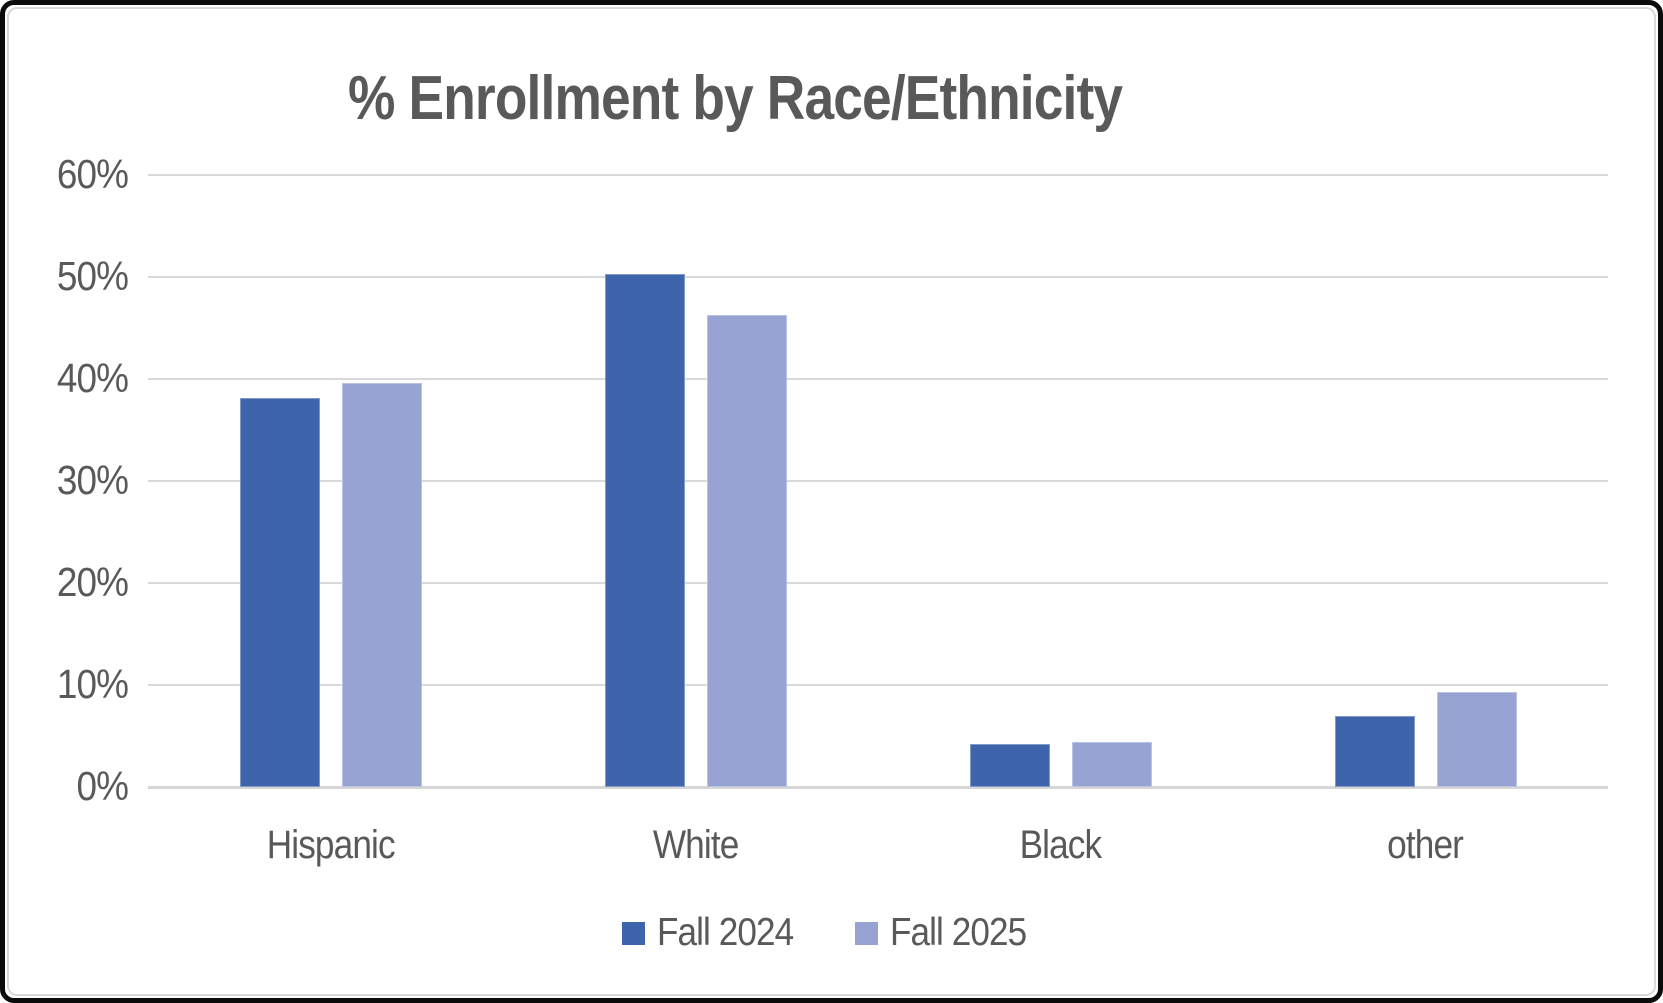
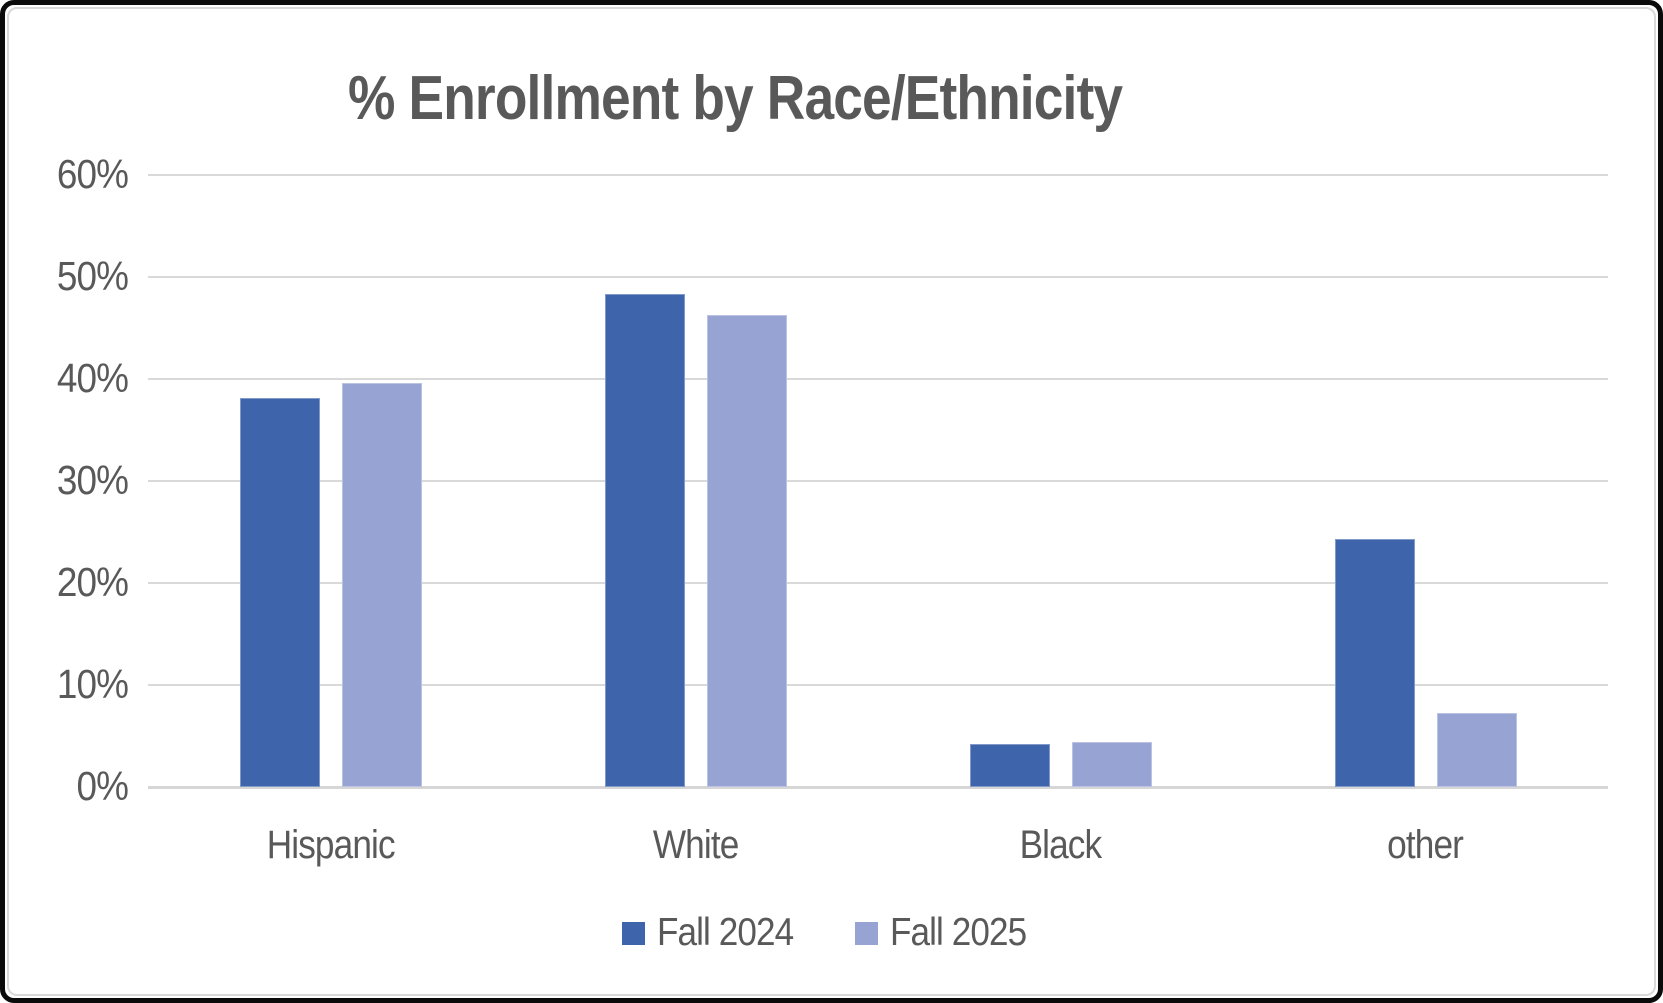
Fall 2024/White: 50.3% -> 48.3%
Fall 2024/other: 7.0% -> 24.3%
Fall 2025/other: 9.3% -> 7.3%
